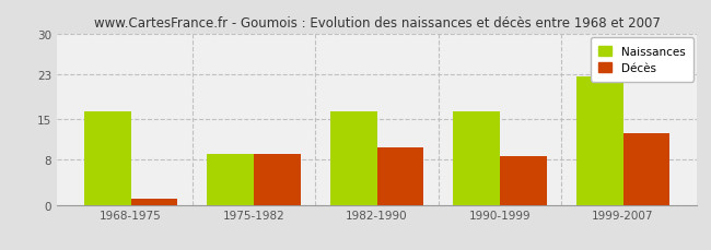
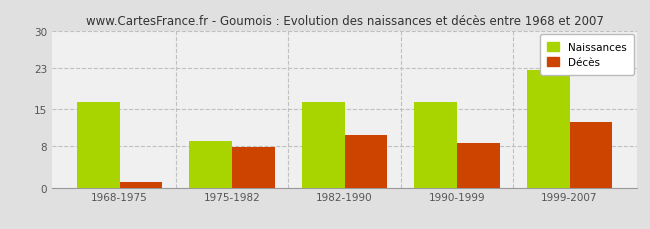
Décès/1975-1982: 9.0 -> 7.8
